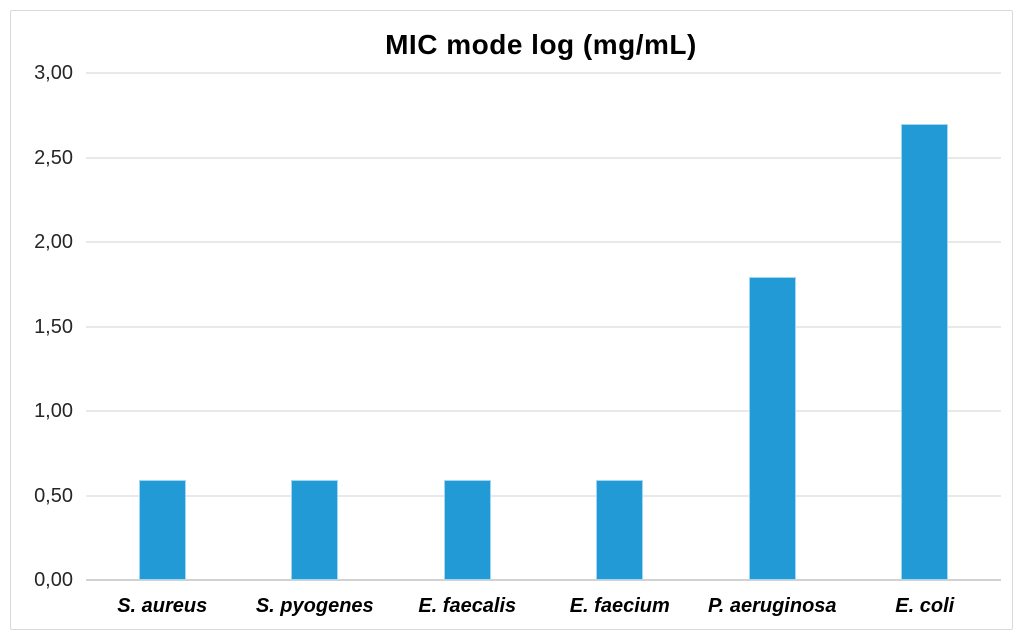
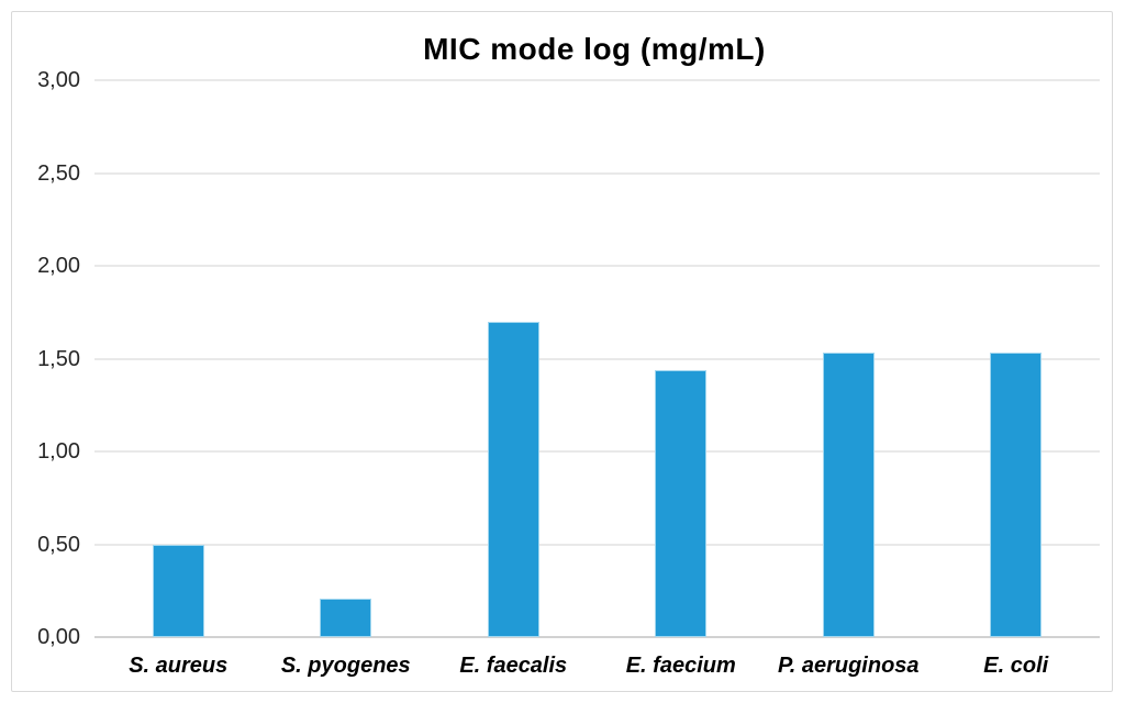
S. aureus: 0,59 -> 0,50
S. pyogenes: 0,59 -> 0,21
E. faecalis: 0,59 -> 1,70
E. faecium: 0,59 -> 1,44
P. aeruginosa: 1,79 -> 1,53
E. coli: 2,70 -> 1,53
